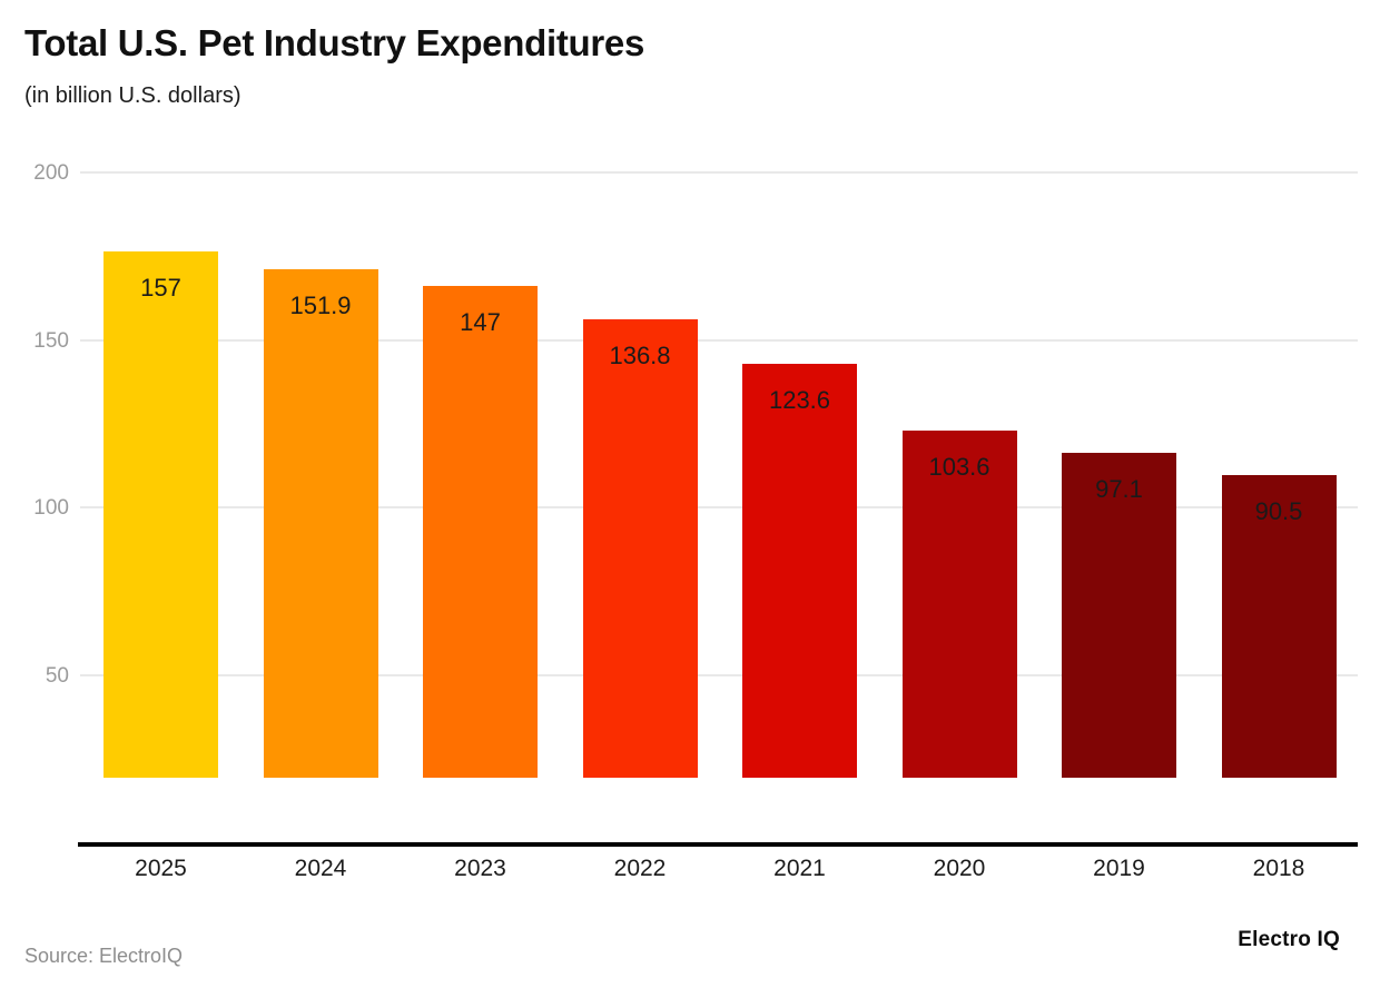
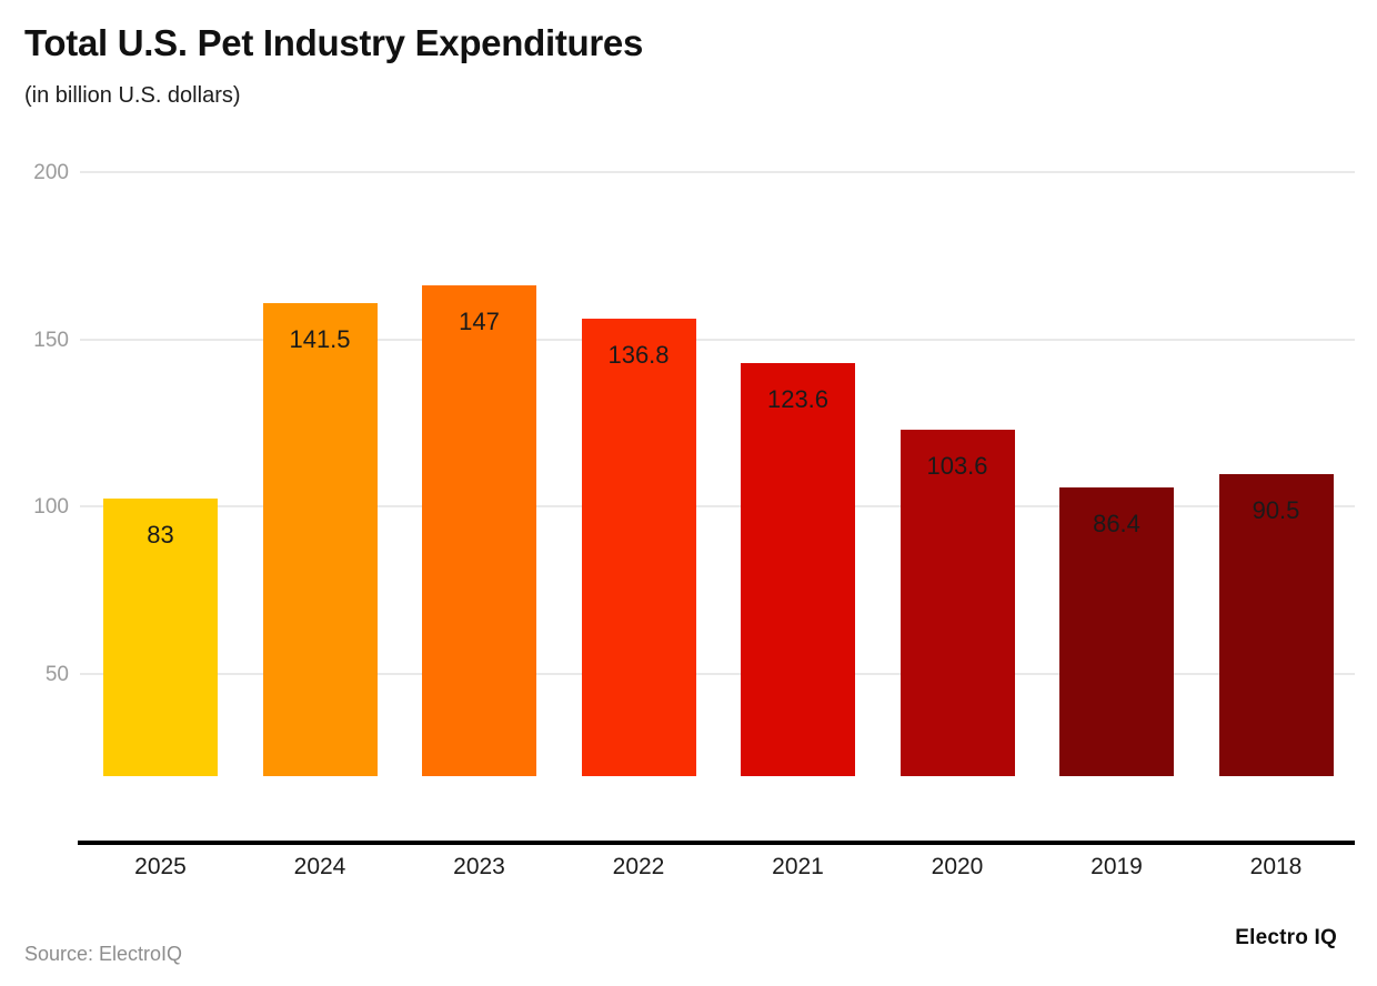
2025: 157 -> 83
2024: 151.9 -> 141.5
2019: 97.1 -> 86.4
